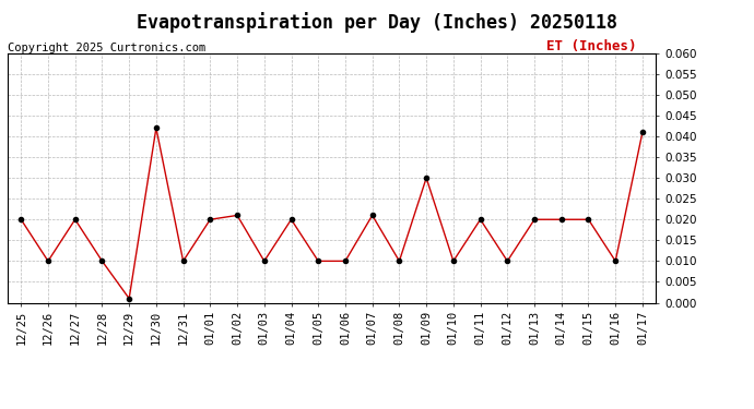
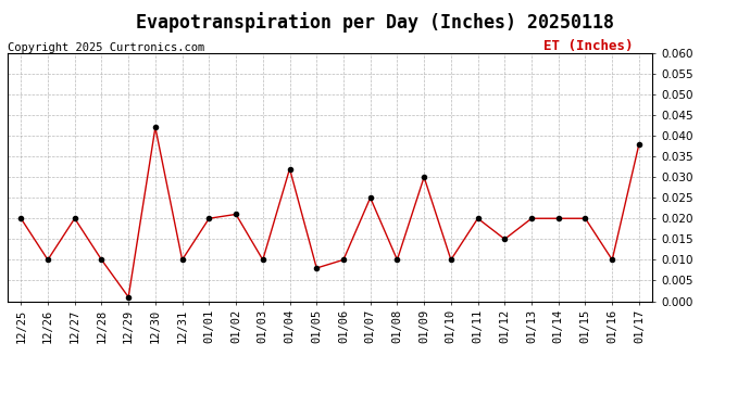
01/04: 0.020 -> 0.032
01/05: 0.010 -> 0.008
01/07: 0.021 -> 0.025
01/12: 0.010 -> 0.015
01/17: 0.041 -> 0.038
